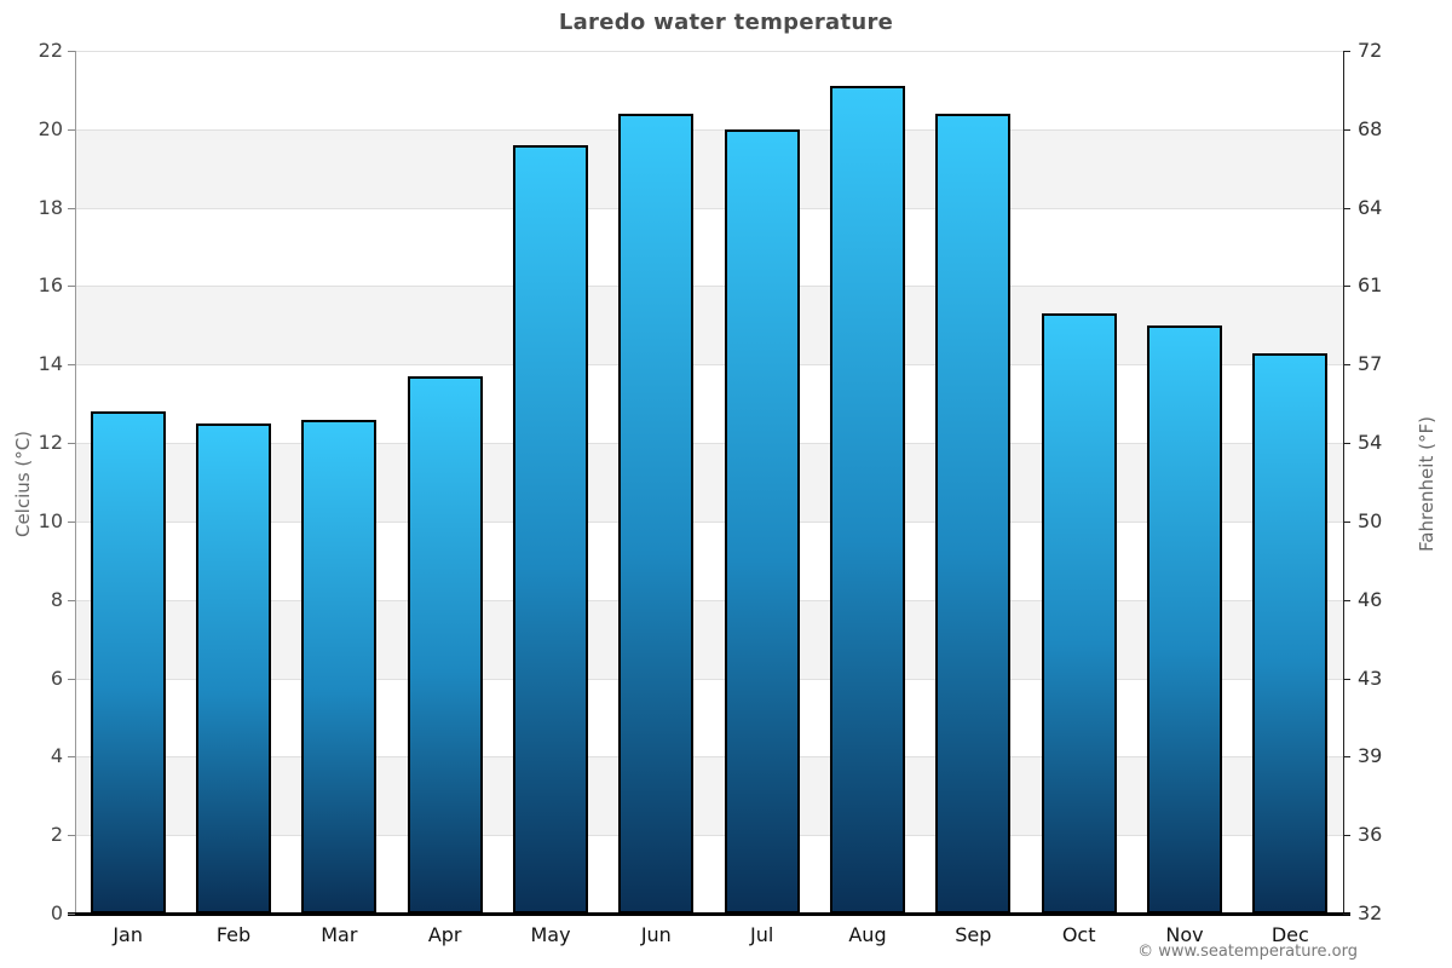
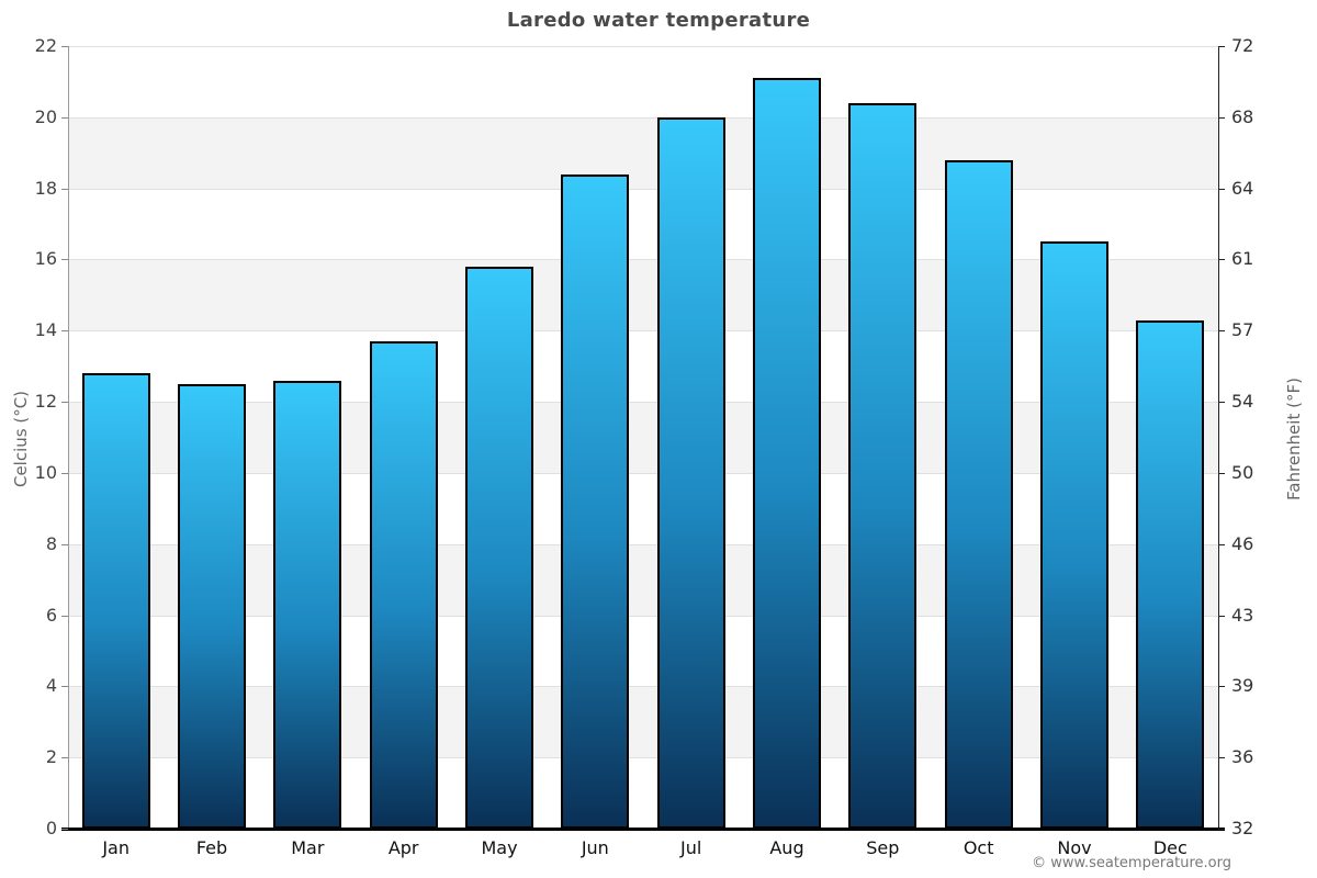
May: 19.6 -> 15.8
Jun: 20.4 -> 18.4
Oct: 15.3 -> 18.8
Nov: 15.0 -> 16.5
